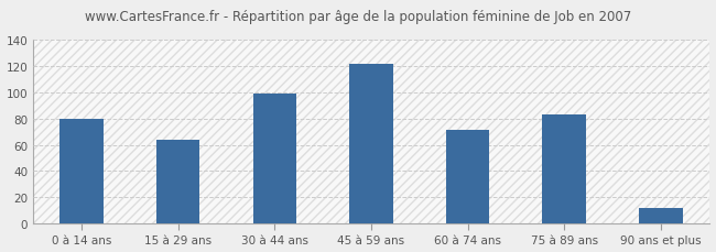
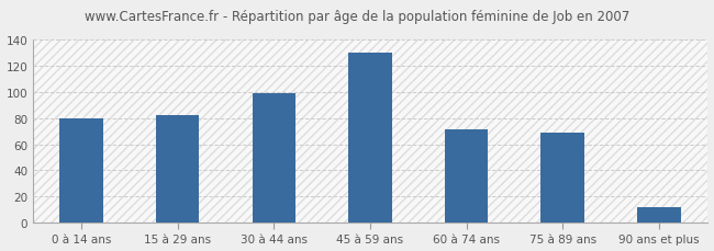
15 à 29 ans: 64 -> 82
45 à 59 ans: 122 -> 130
75 à 89 ans: 83 -> 69
